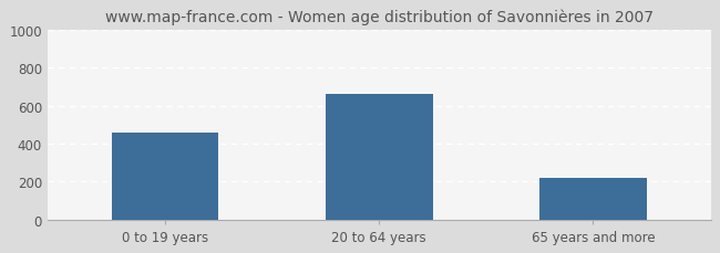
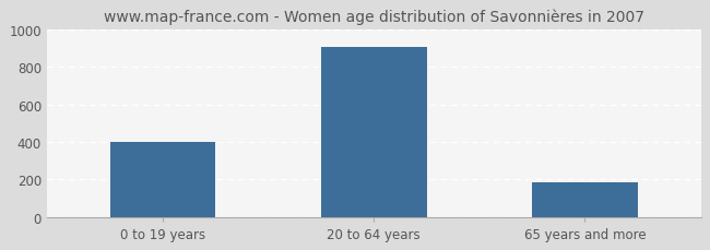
0 to 19 years: 460 -> 400
20 to 64 years: 660 -> 910
65 years and more: 220 -> 180
